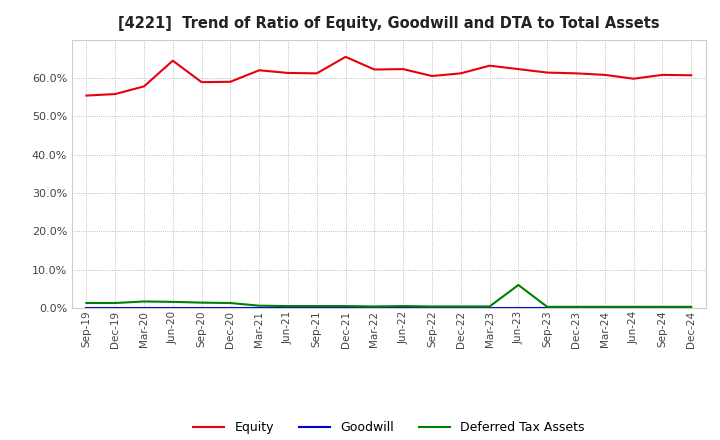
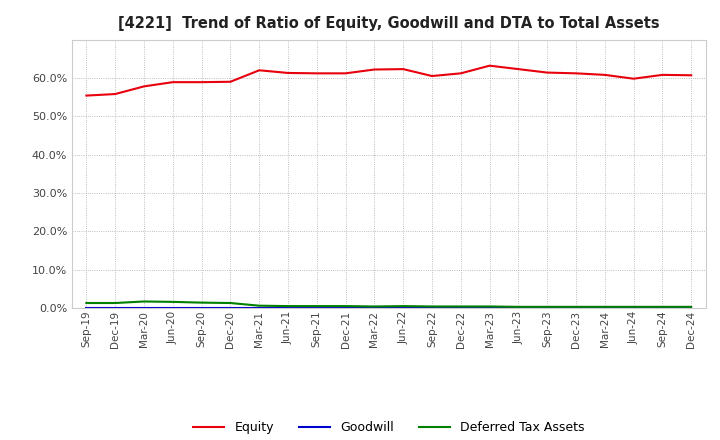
Equity/Jun-20: 64.5% -> 58.9%
Equity/Dec-21: 65.5% -> 61.2%
Deferred Tax Assets/Jun-23: 6.0% -> 0.3%
